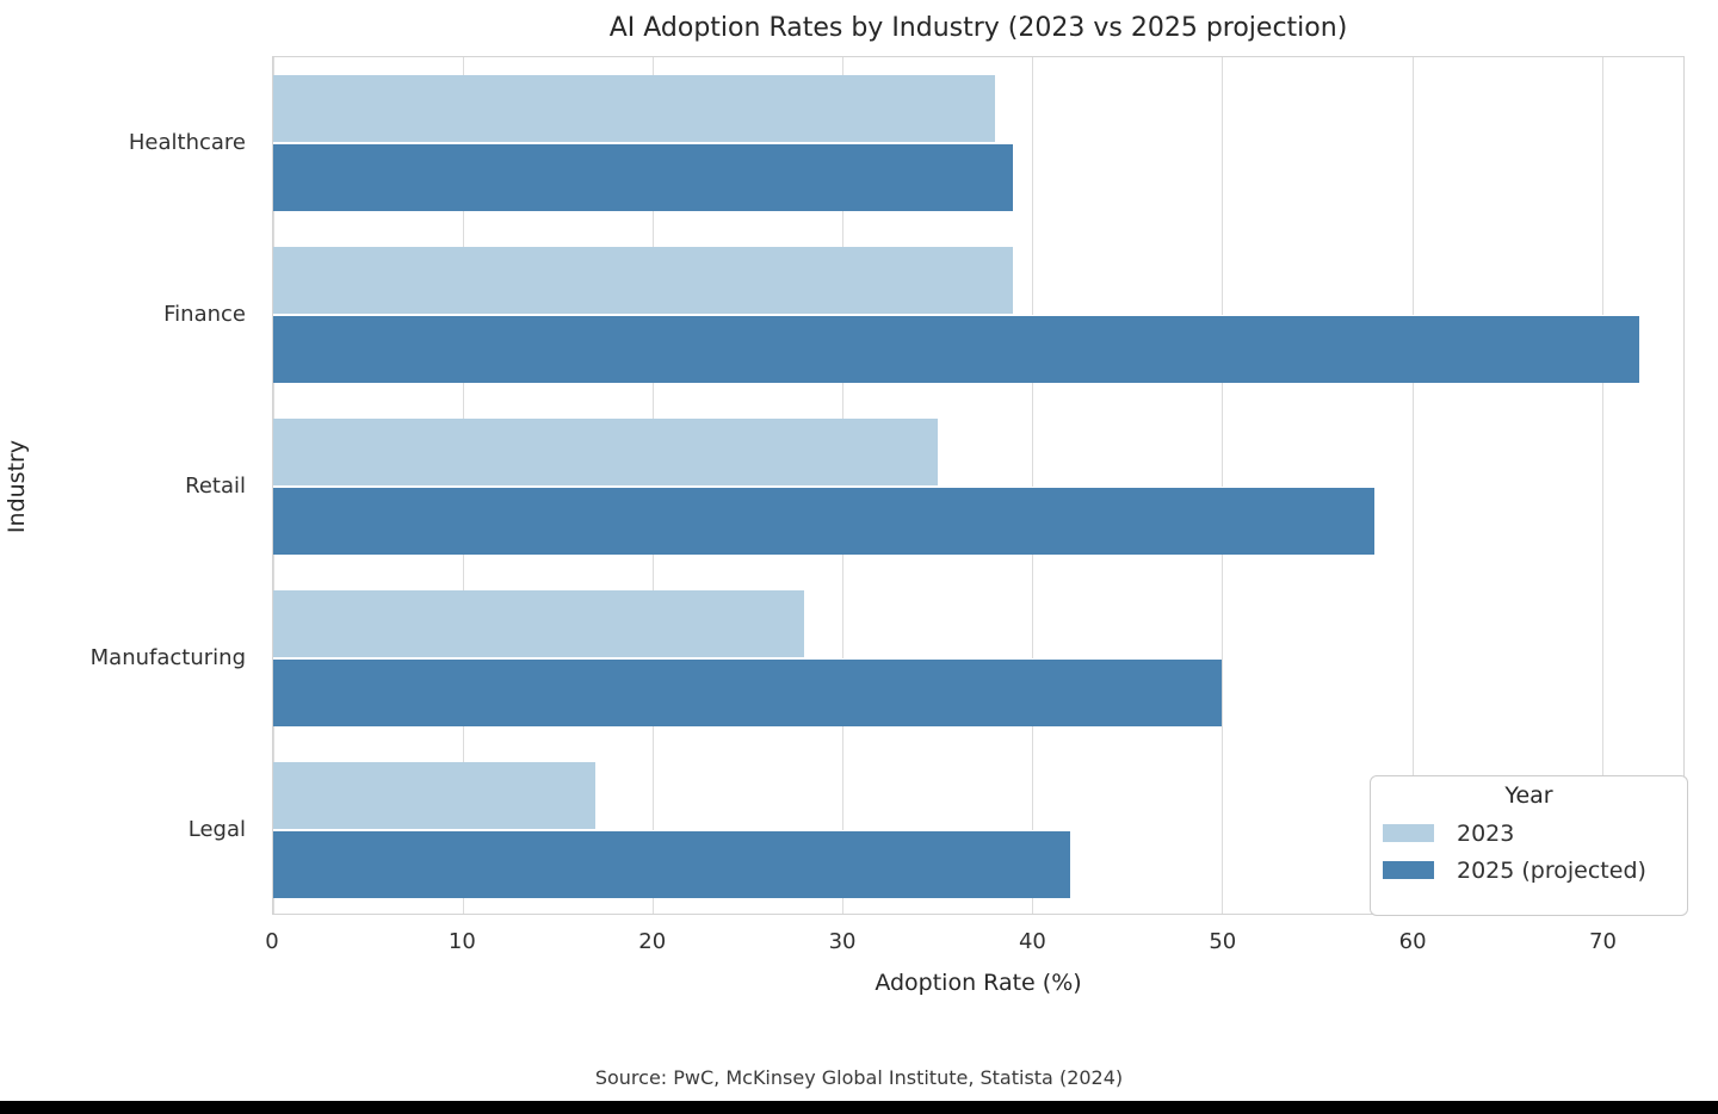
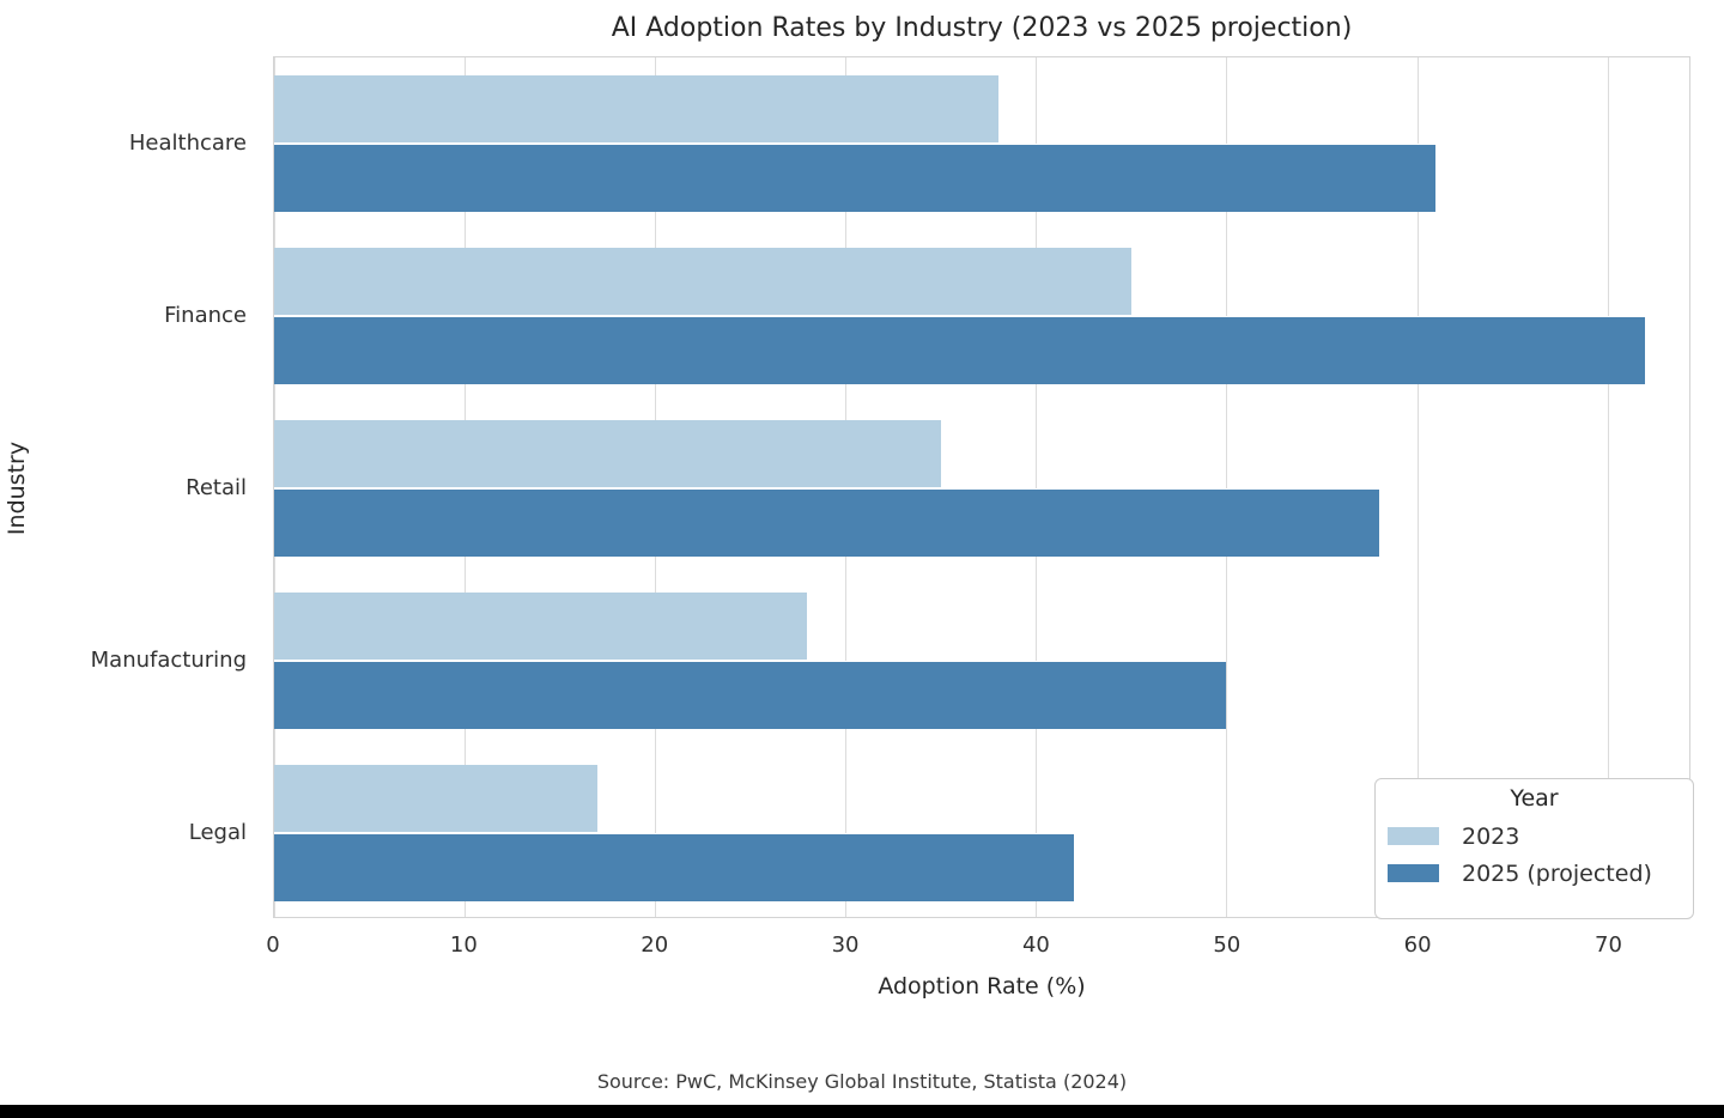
2025 (projected)/Healthcare: 39 -> 61
2023/Finance: 39 -> 45
